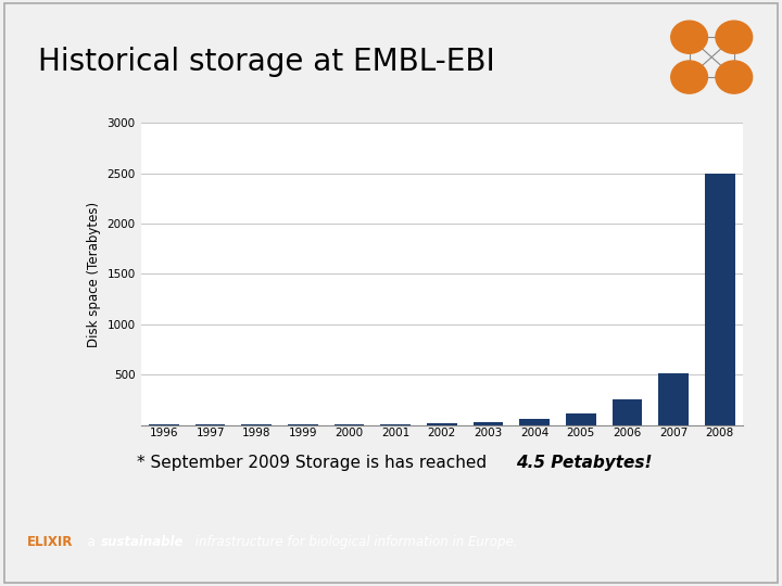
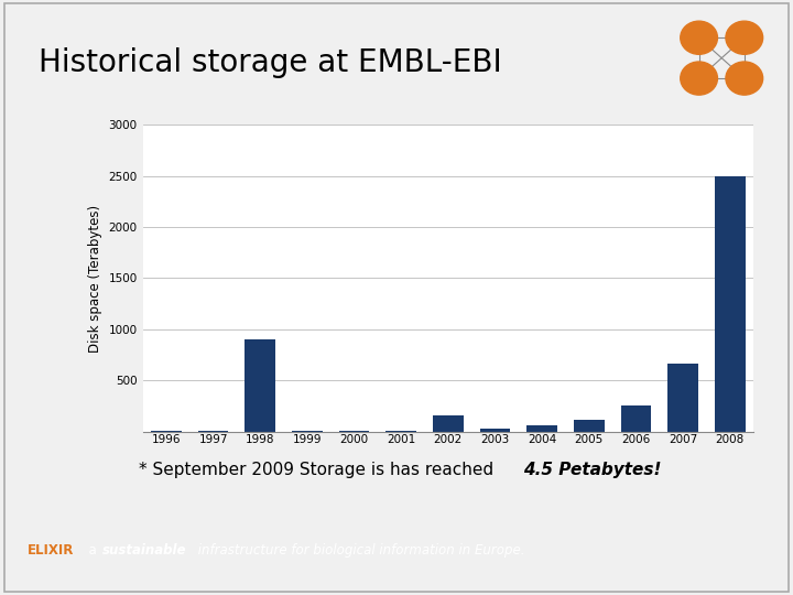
1998: 0 -> 900
2002: 20 -> 160
2007: 510 -> 660
